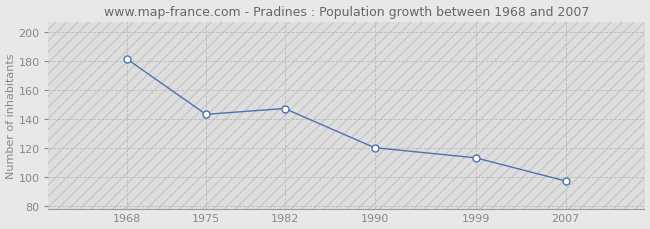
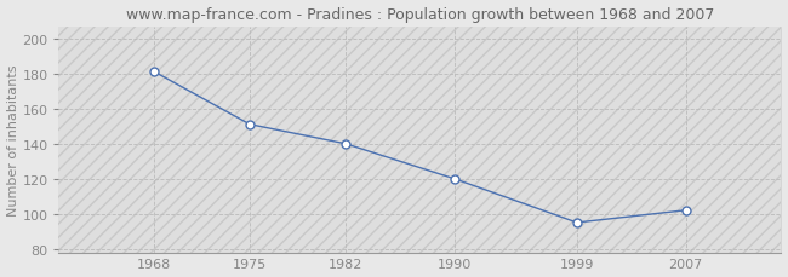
1975: 143 -> 151
1982: 147 -> 140
1999: 113 -> 95
2007: 97 -> 102
